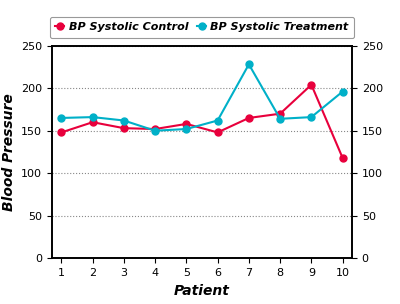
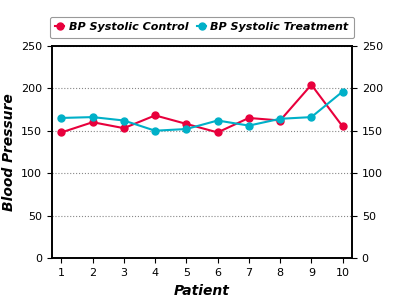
BP Systolic Control/4: 152 -> 168
BP Systolic Treatment/7: 228 -> 156
BP Systolic Control/8: 170 -> 162
BP Systolic Control/10: 118 -> 155
